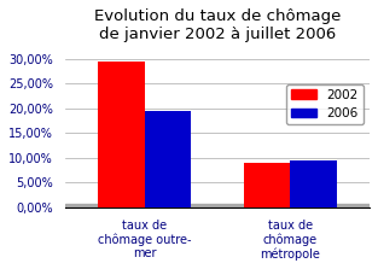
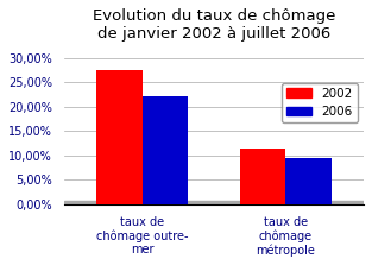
2002/taux de chômage outre- mer: 29,5% -> 27,5%
2006/taux de chômage outre- mer: 19,5% -> 22,0%
2002/taux de chômage métropole: 9,0% -> 11,5%
